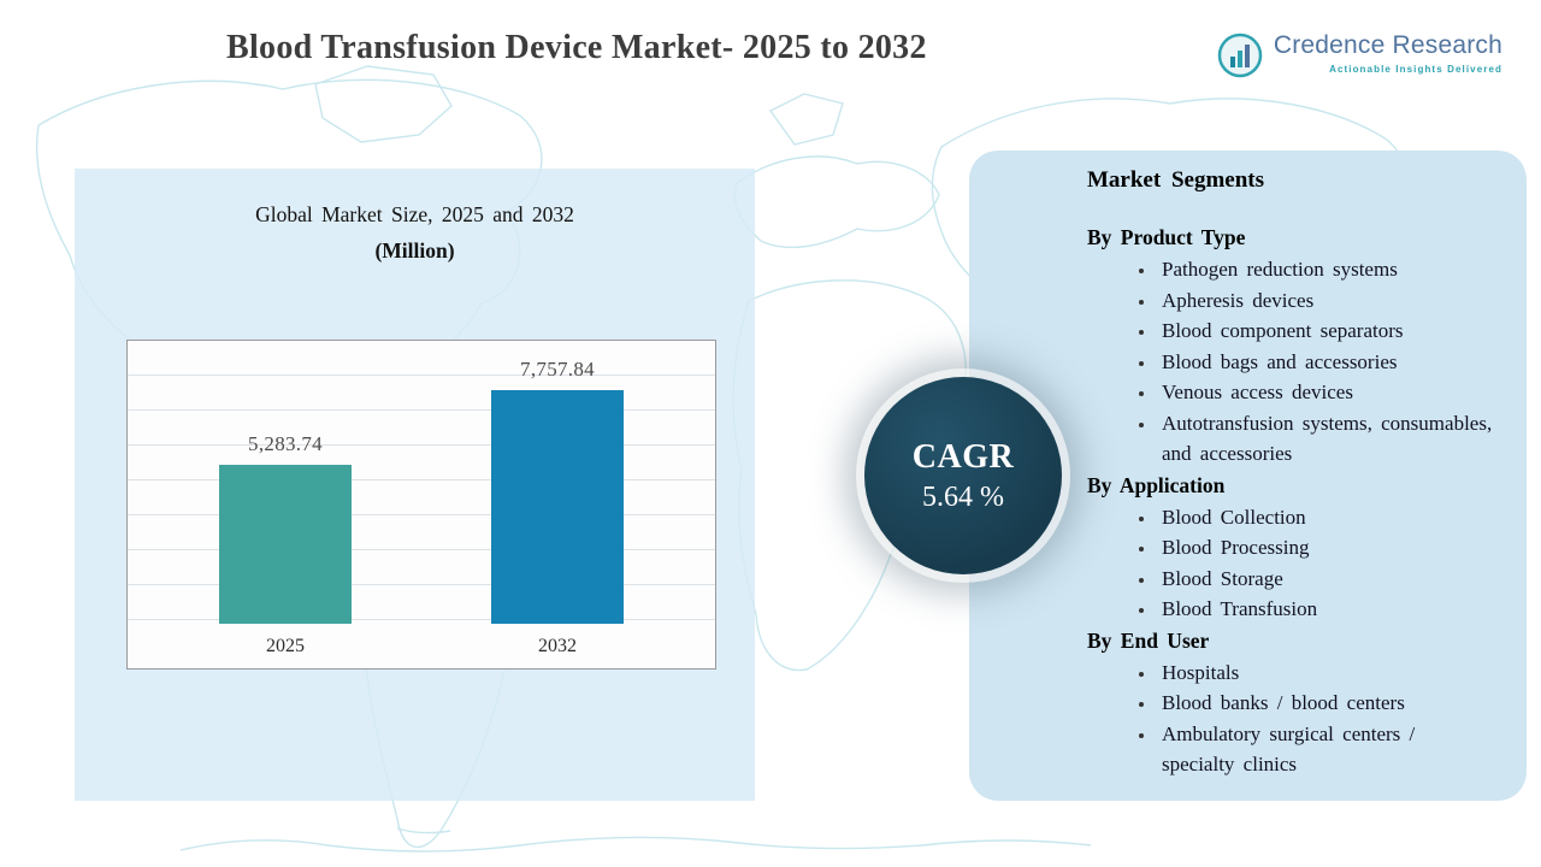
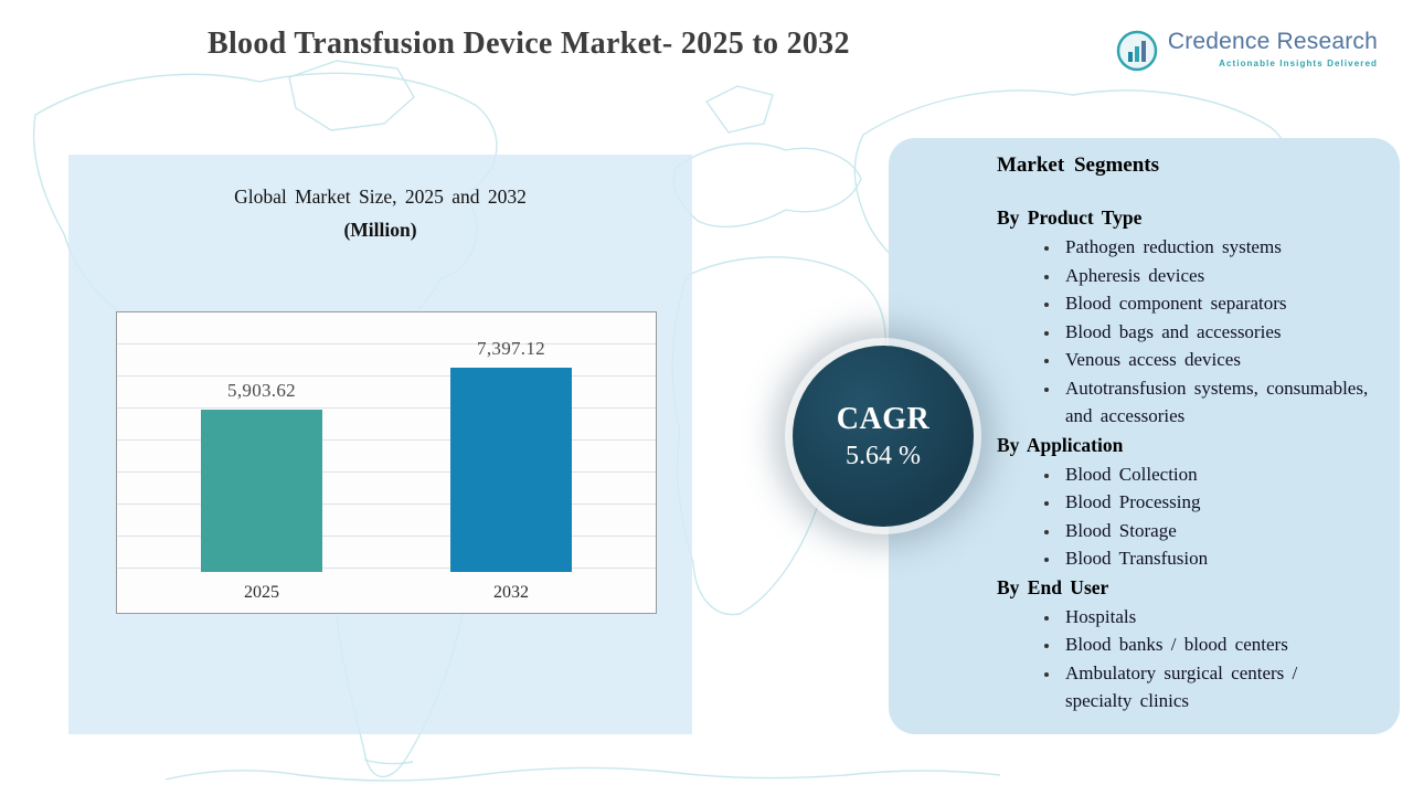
2025: 5,283.74 -> 5,903.62
2032: 7,757.84 -> 7,397.12
